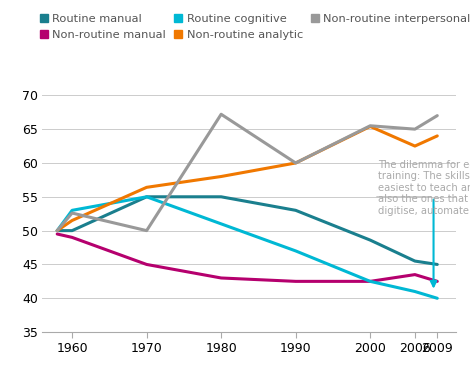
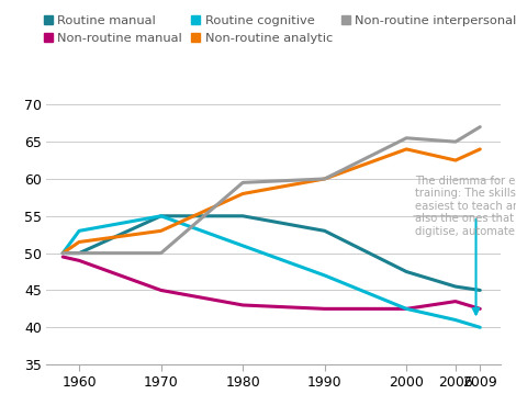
Non-routine interpersonal/1960: 52.6 -> 50.0
Non-routine analytic/1970: 56.4 -> 53.0
Non-routine interpersonal/1980: 67.2 -> 59.5
Routine manual/2000: 48.6 -> 47.5
Non-routine analytic/2000: 65.4 -> 64.0
